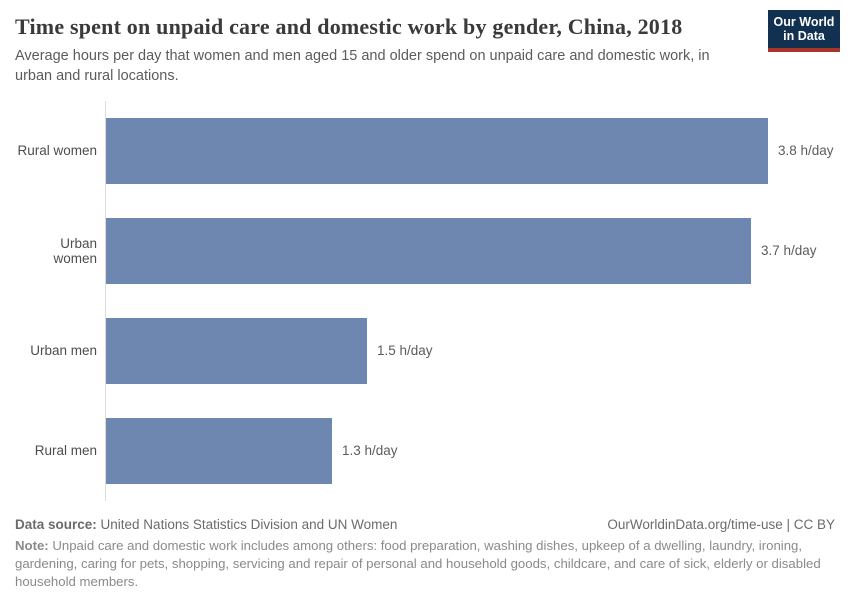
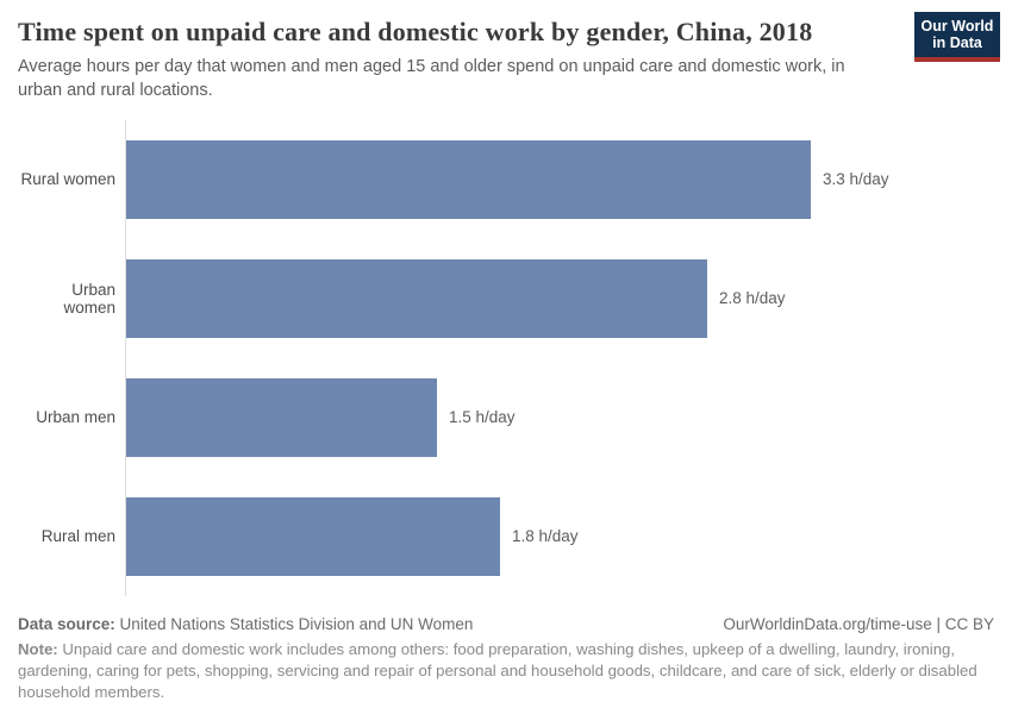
Rural women: 3.8 -> 3.3
Urban women: 3.7 -> 2.8
Rural men: 1.3 -> 1.8
